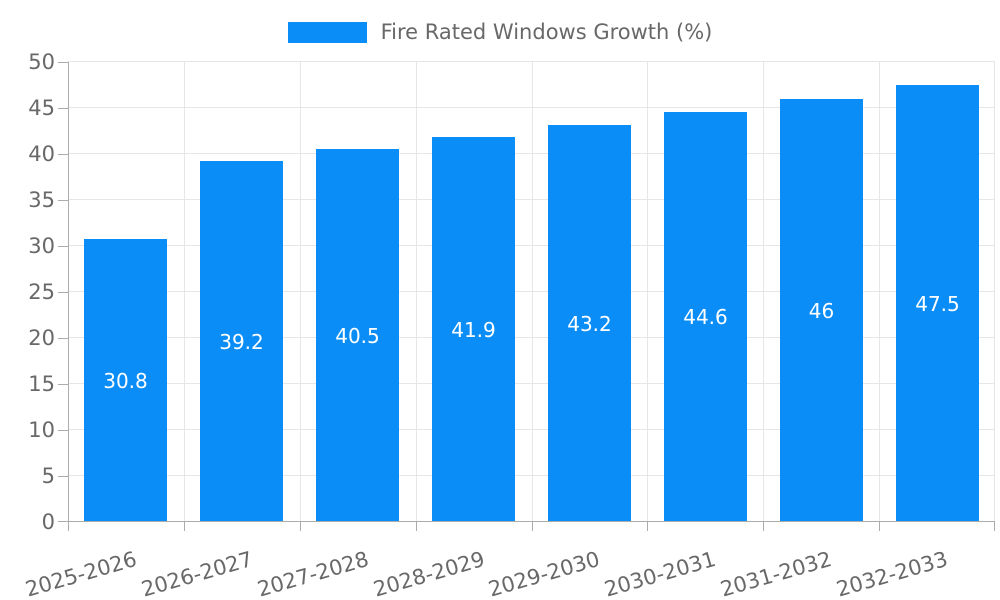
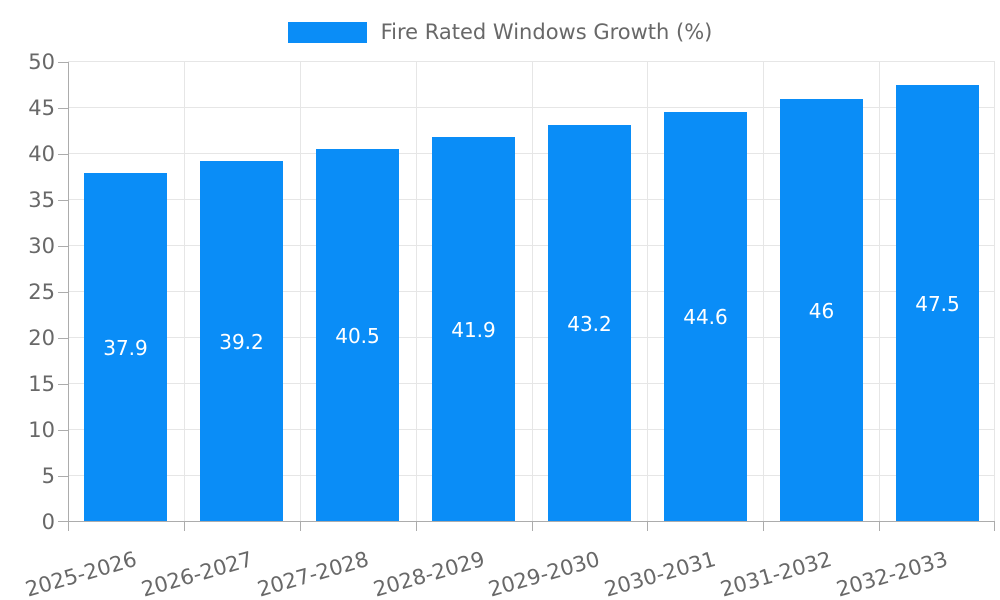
2025-2026: 30.8 -> 37.9
